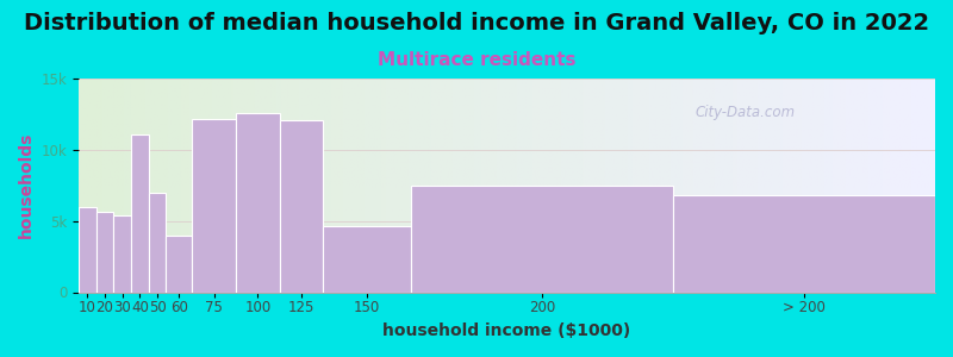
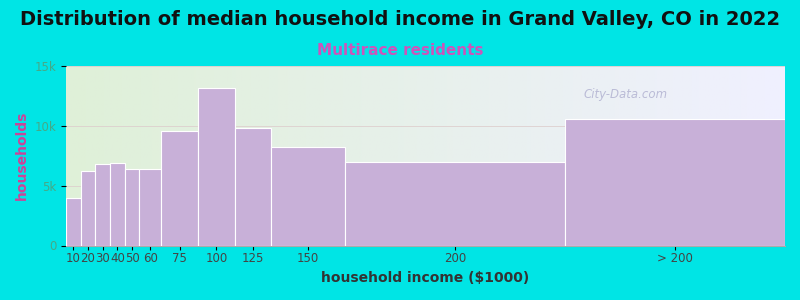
10: 6.0k -> 4.0k
20: 5.6k -> 6.2k
30: 5.4k -> 6.8k
40: 11.1k -> 6.9k
50: 7.0k -> 6.4k
60: 4.0k -> 6.4k
75: 12.2k -> 9.6k
100: 12.6k -> 13.2k
125: 12.1k -> 9.8k
150: 4.6k -> 8.2k
200: 7.5k -> 7.0k
> 200: 6.8k -> 10.6k
